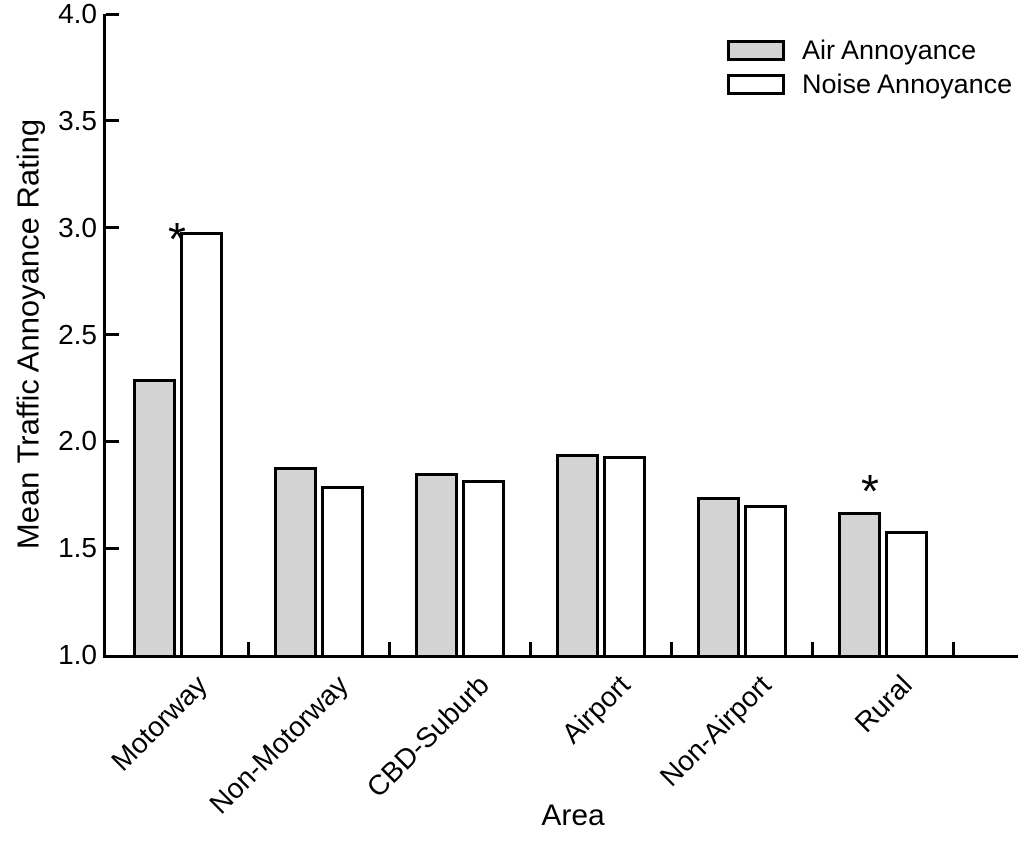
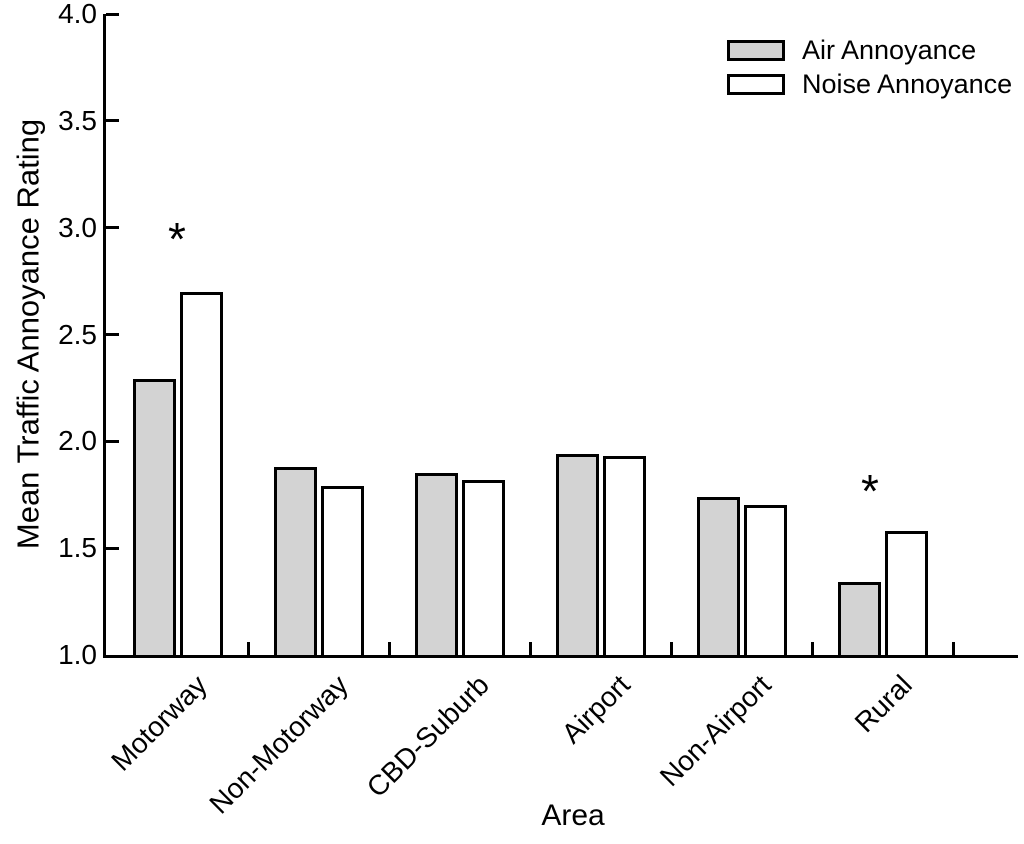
Noise Annoyance/Motorway: 2.98 -> 2.70
Air Annoyance/Rural: 1.67 -> 1.34
